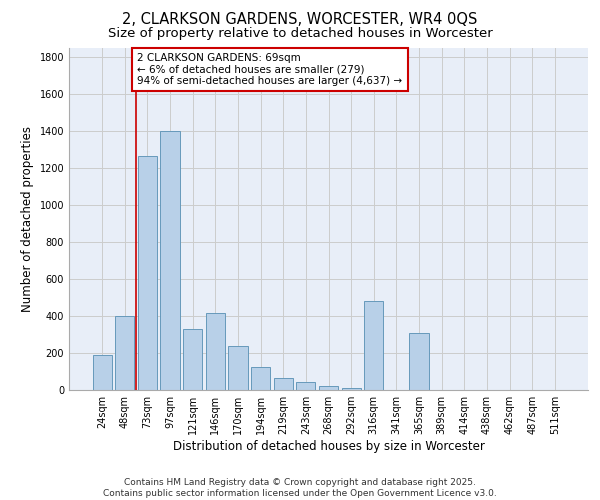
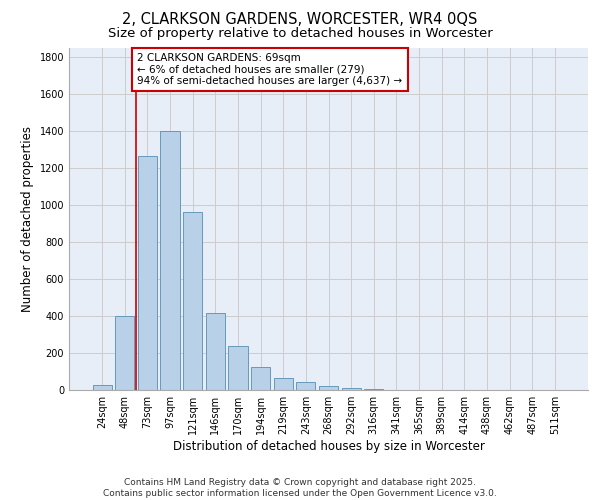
24sqm: 190 -> 20
121sqm: 330 -> 960
316sqm: 480 -> 0
365sqm: 310 -> 0
